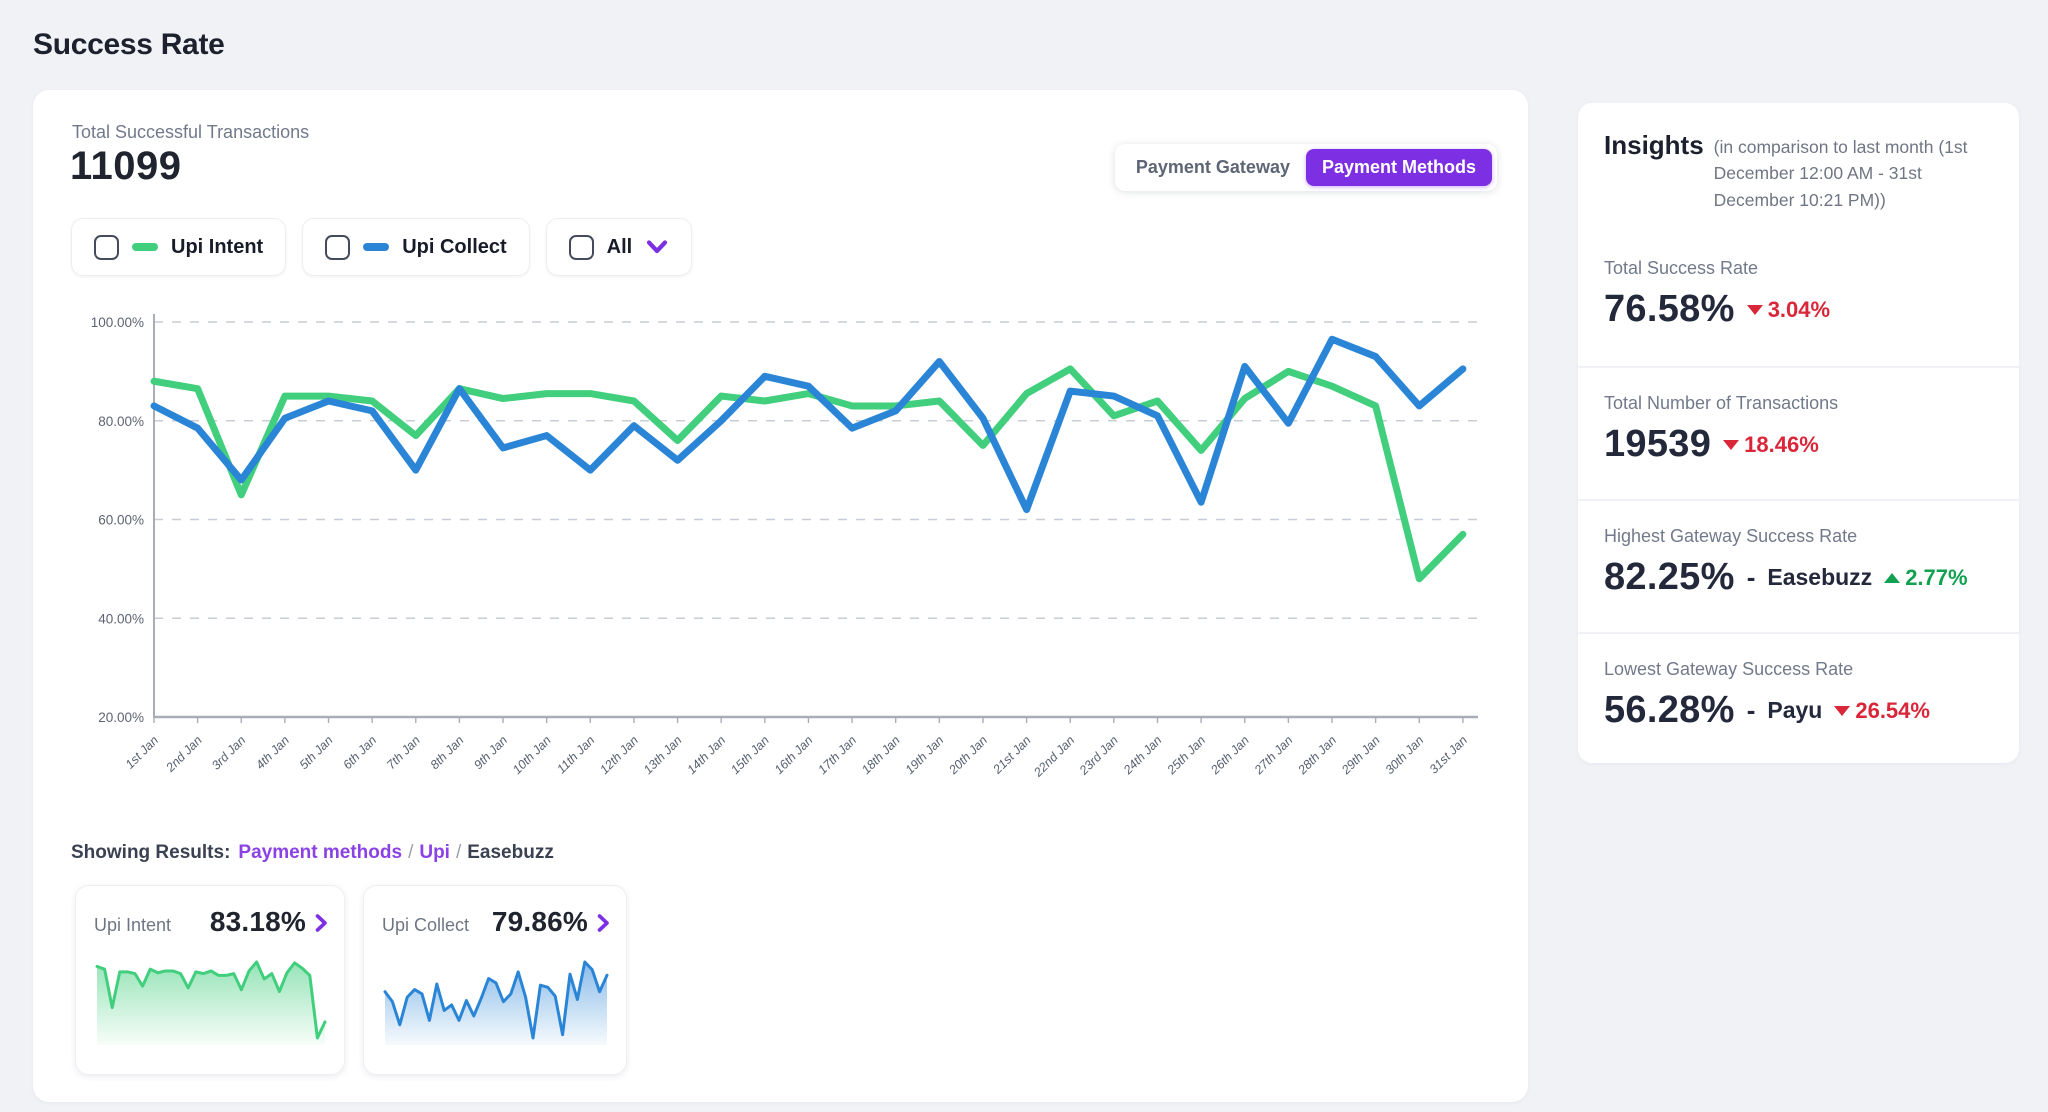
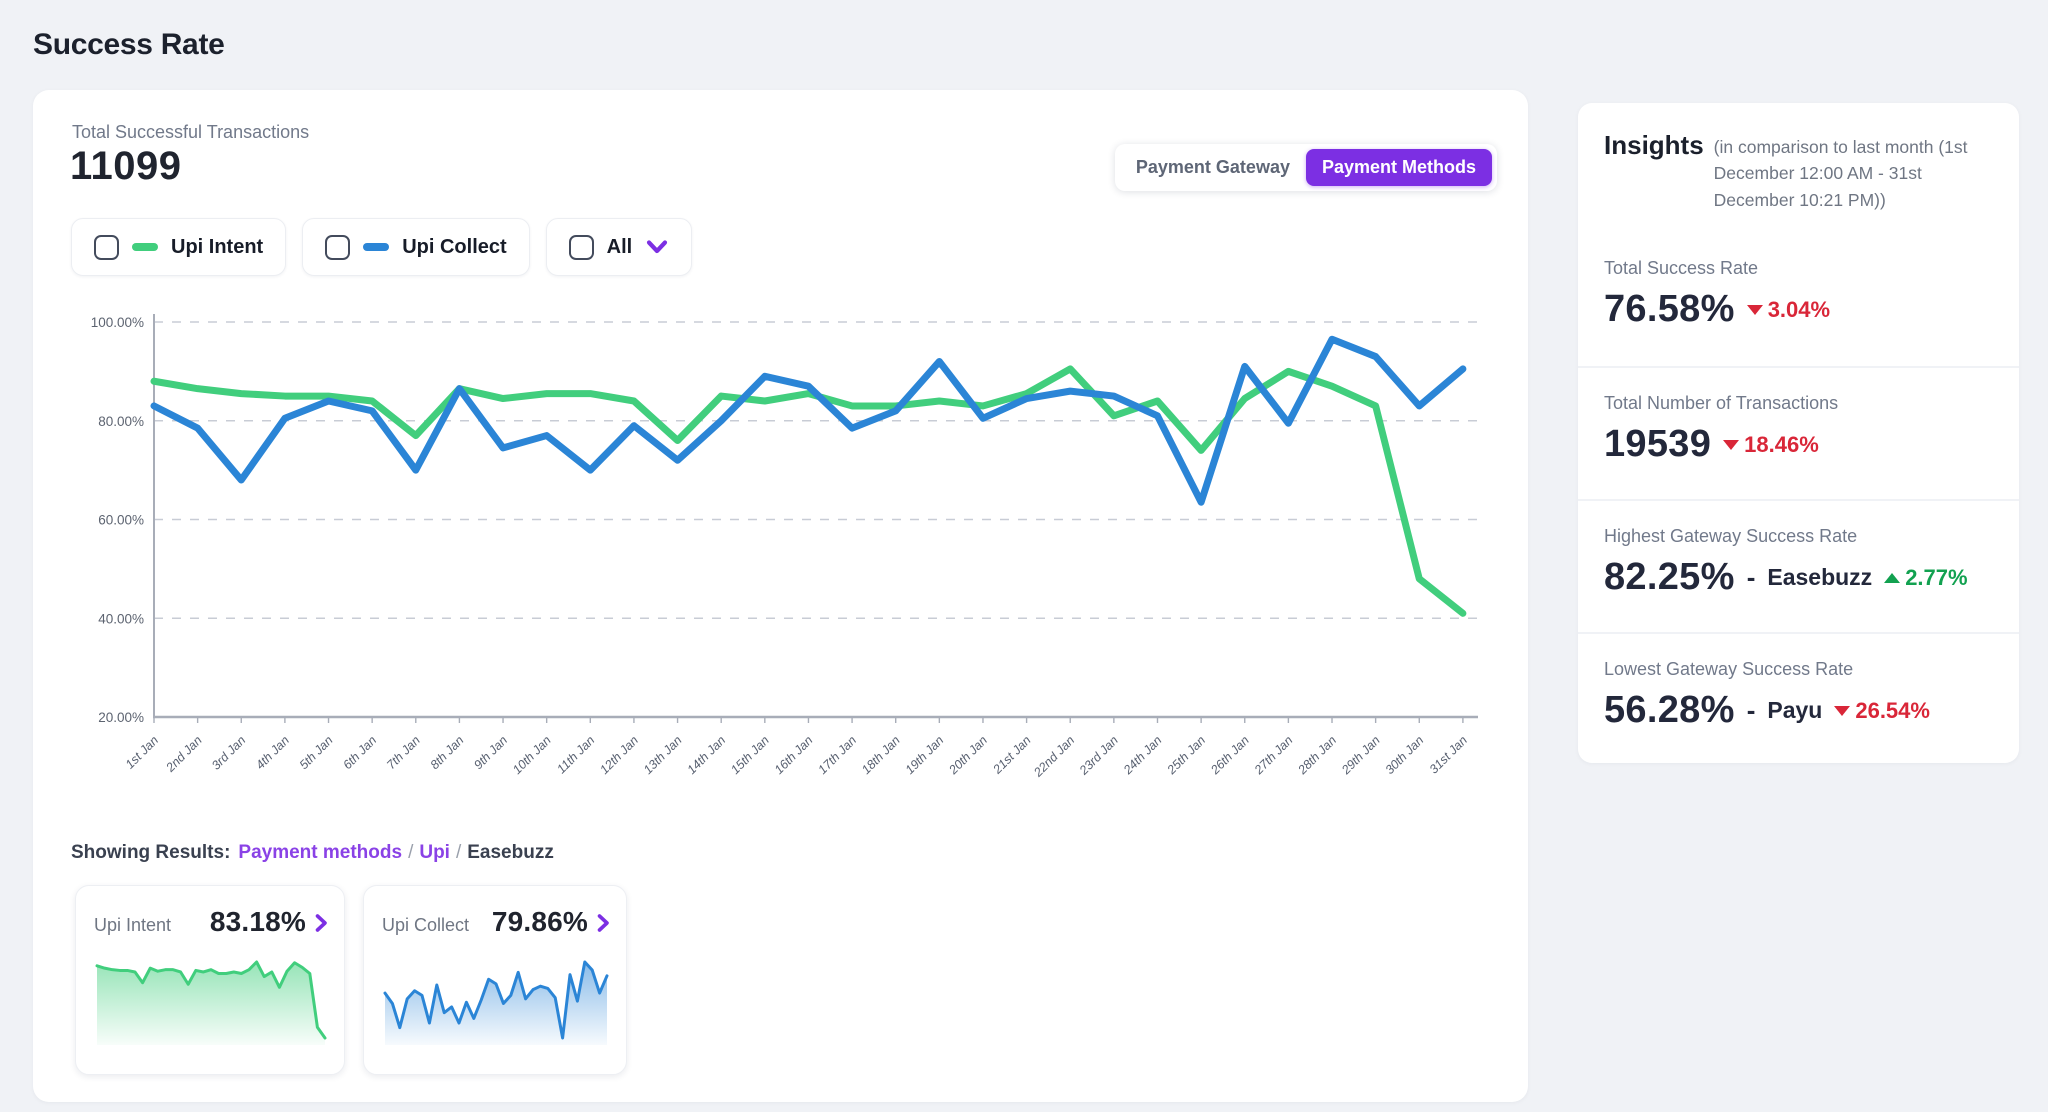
Upi Intent/3rd Jan: 65% -> 86%
Upi Intent/20th Jan: 75% -> 83%
Upi Collect/21st Jan: 62% -> 84%
Upi Intent/31st Jan: 57% -> 41%
